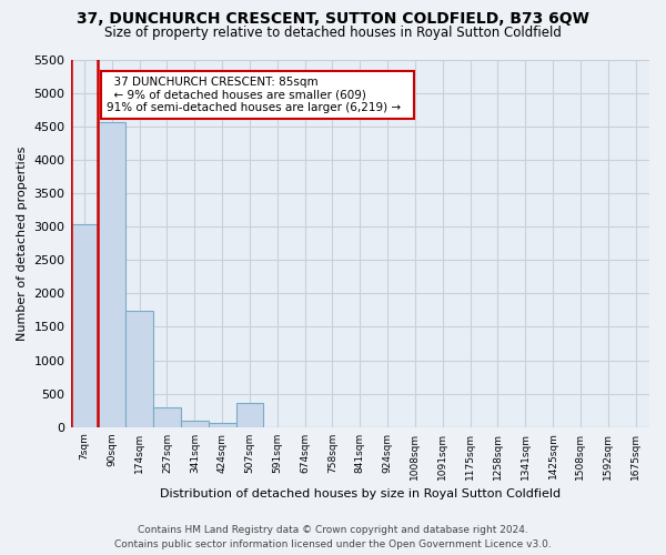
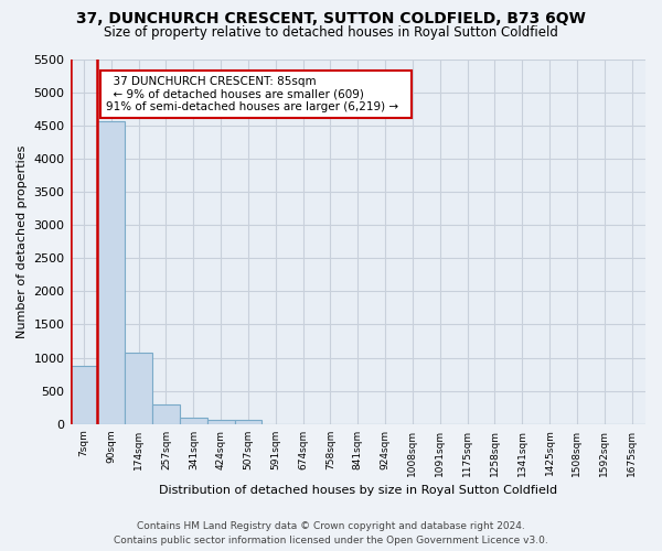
7sqm: 3040 -> 880
174sqm: 1740 -> 1070
507sqm: 360 -> 60
